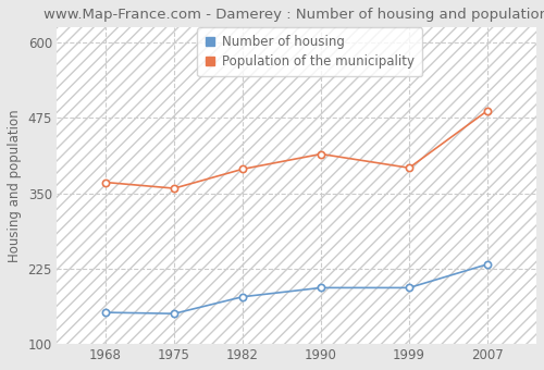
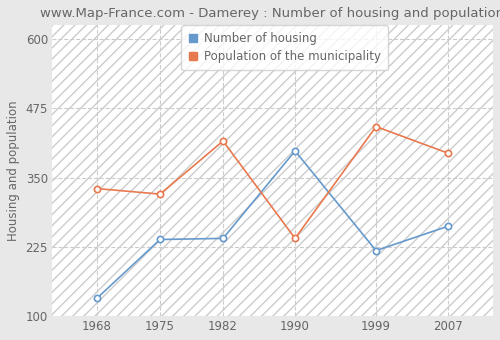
Number of housing/1968: 152 -> 132
Population of the municipality/1968: 368 -> 330
Number of housing/1975: 150 -> 238
Population of the municipality/1975: 358 -> 320
Number of housing/1982: 178 -> 240
Population of the municipality/1982: 390 -> 416
Number of housing/1990: 193 -> 398
Population of the municipality/1990: 415 -> 240
Number of housing/1999: 193 -> 218
Population of the municipality/1999: 392 -> 442
Number of housing/2007: 232 -> 262
Population of the municipality/2007: 487 -> 394
